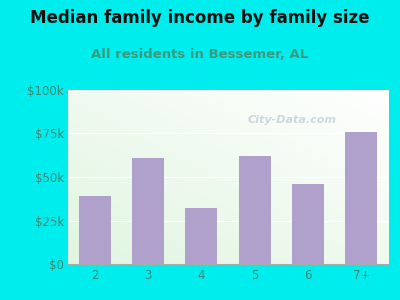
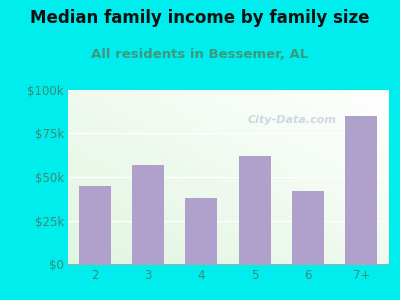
2: $39k -> $45k
3: $61k -> $57k
4: $32k -> $38k
6: $46k -> $42k
7+: $76k -> $85k
